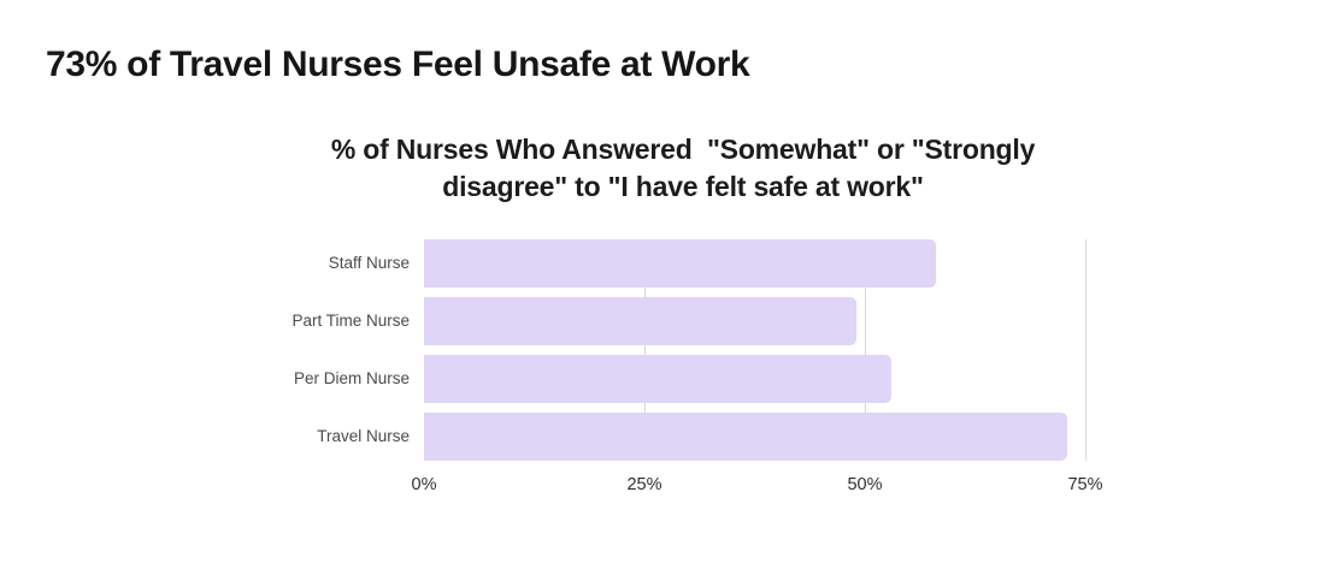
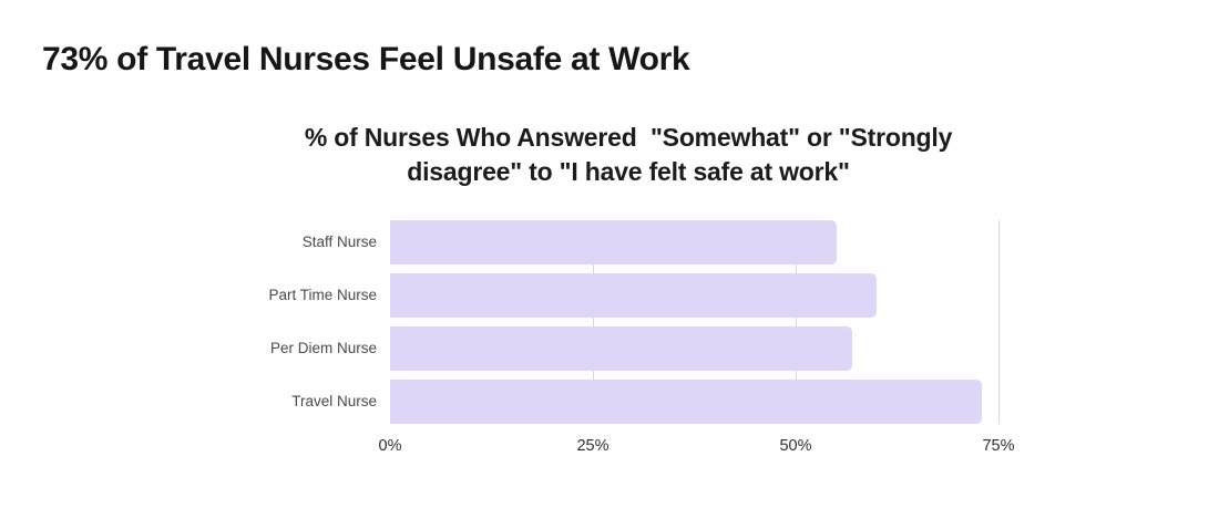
Staff Nurse: 58% -> 55%
Part Time Nurse: 49% -> 60%
Per Diem Nurse: 53% -> 57%
